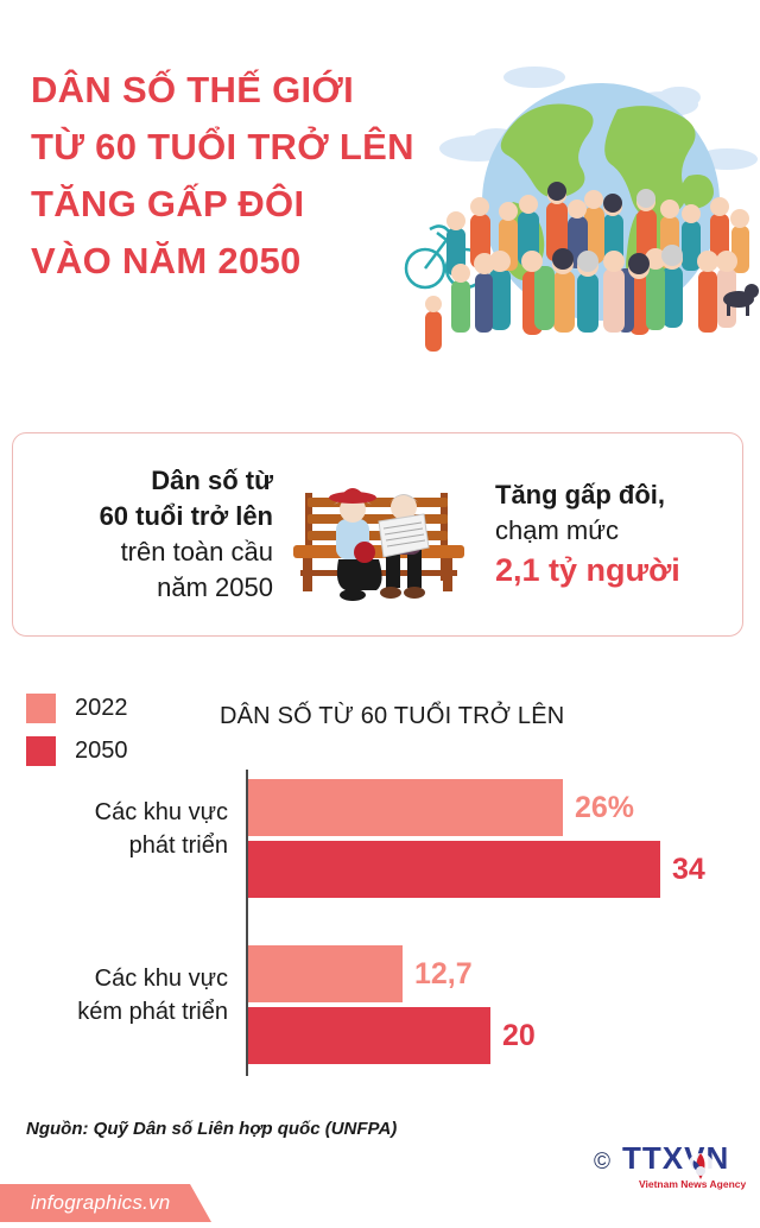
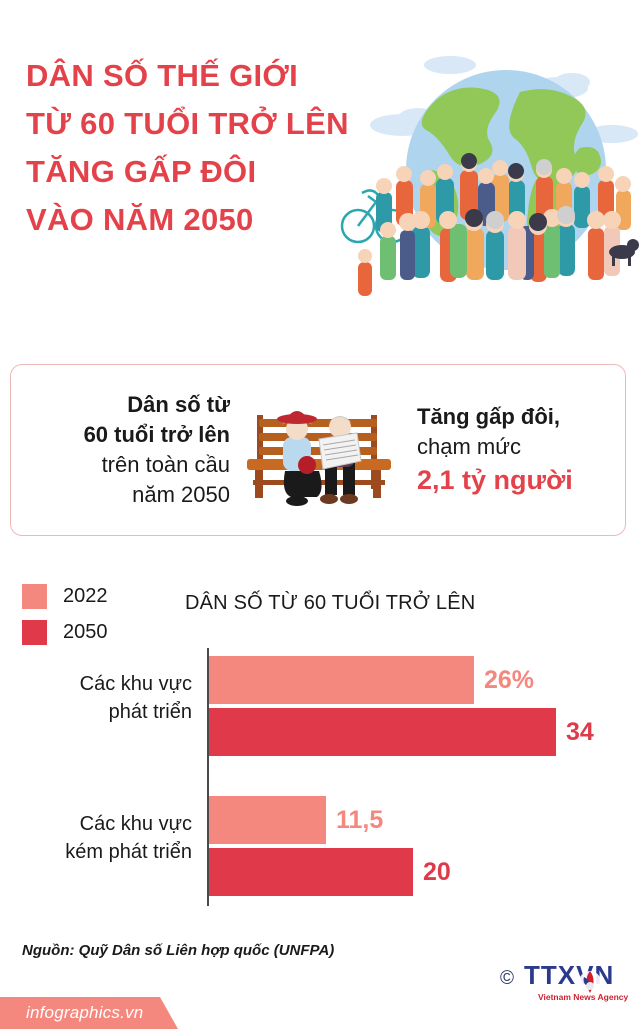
2022/Các khu vực kém phát triển: 12,7 -> 11,5
